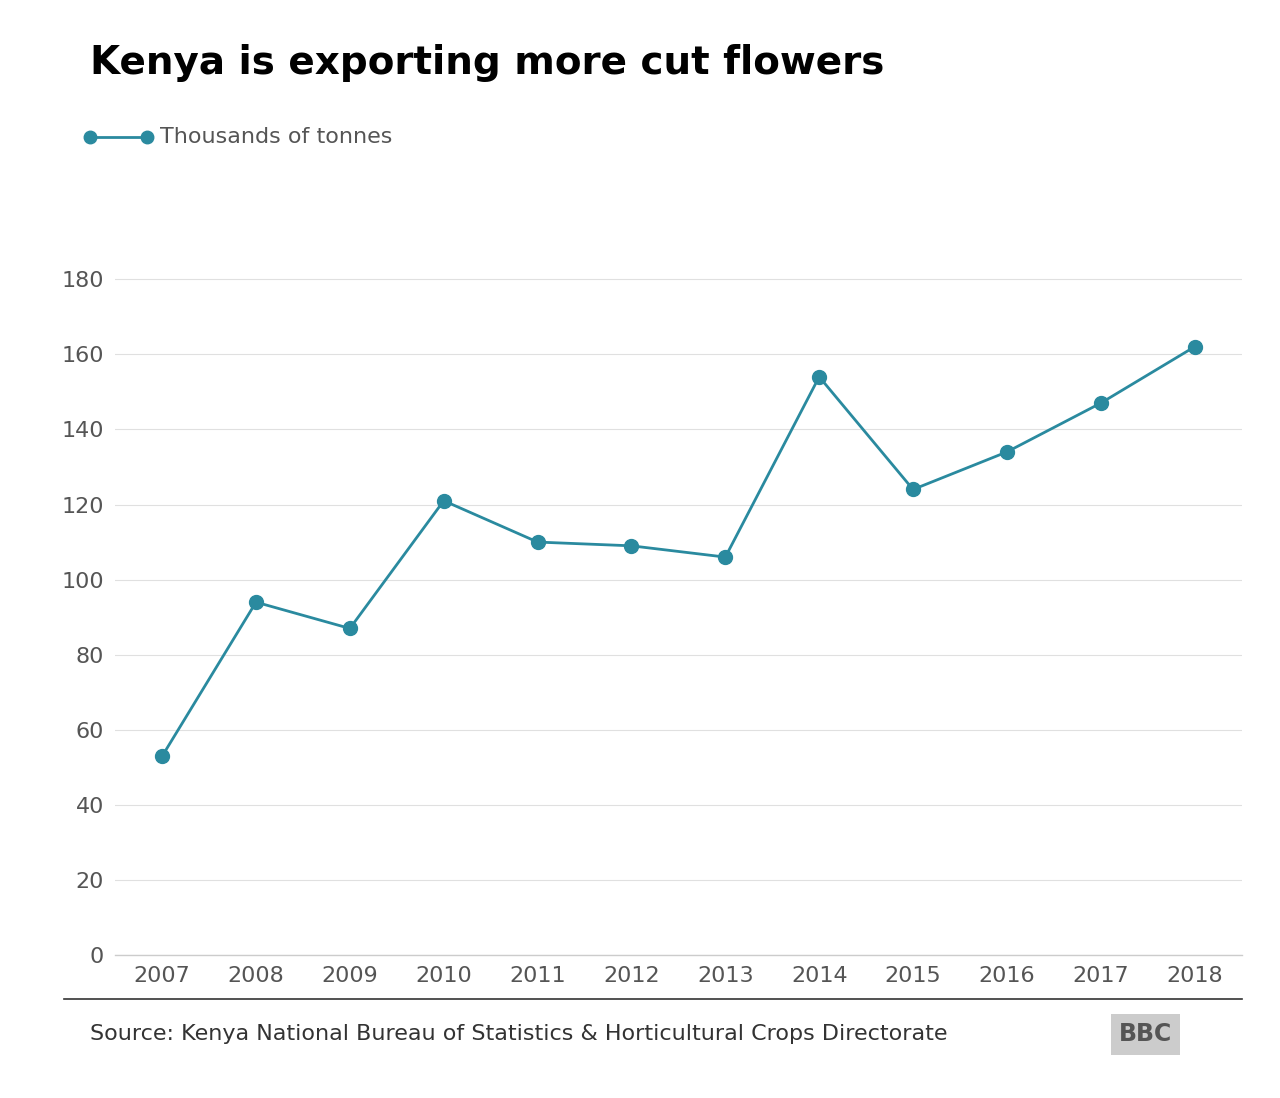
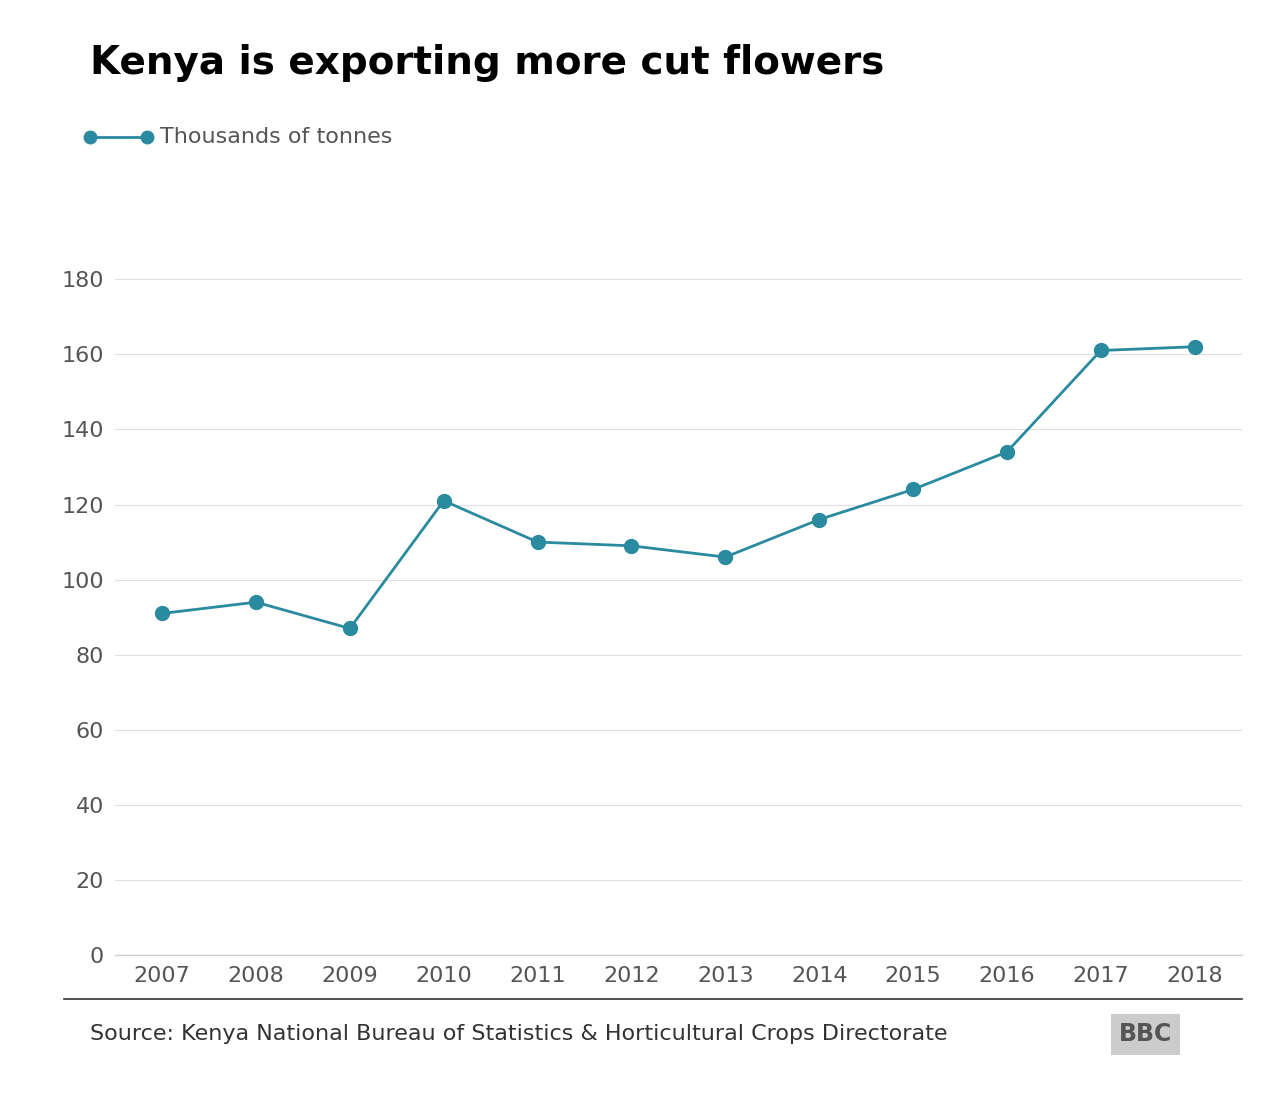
2007: 53 -> 91
2014: 154 -> 116
2017: 147 -> 161
